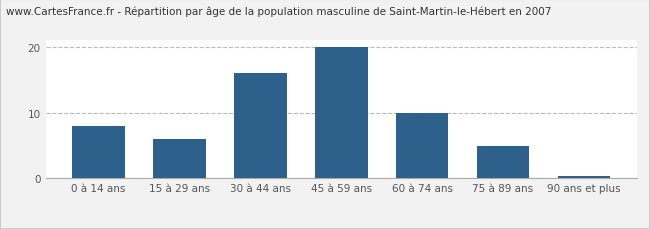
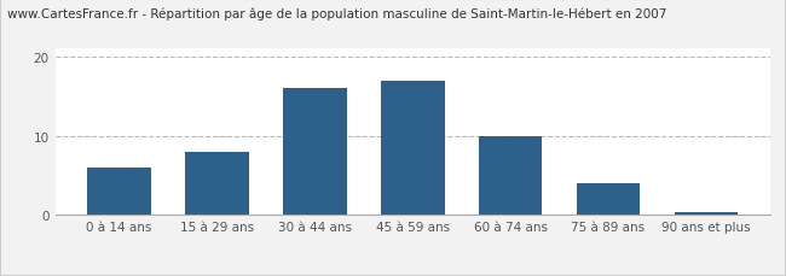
0 à 14 ans: 8.0 -> 6.0
15 à 29 ans: 6.0 -> 8.0
45 à 59 ans: 20.0 -> 17.0
75 à 89 ans: 5.0 -> 4.0
